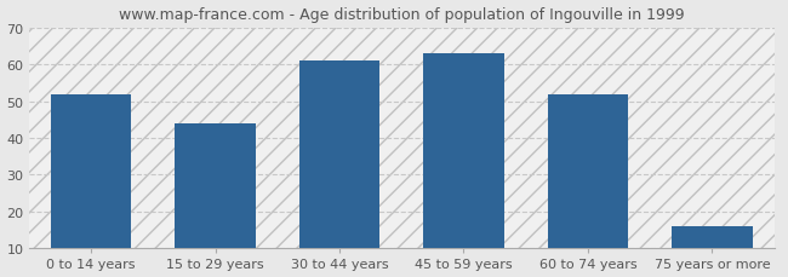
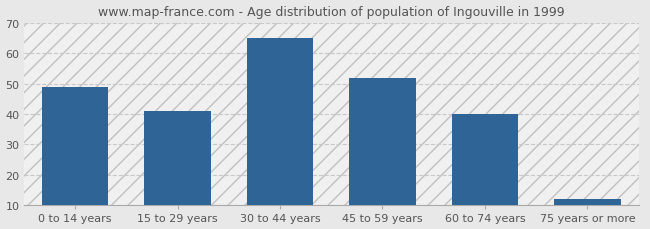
0 to 14 years: 52 -> 49
15 to 29 years: 44 -> 41
30 to 44 years: 61 -> 65
45 to 59 years: 63 -> 52
60 to 74 years: 52 -> 40
75 years or more: 16 -> 12
